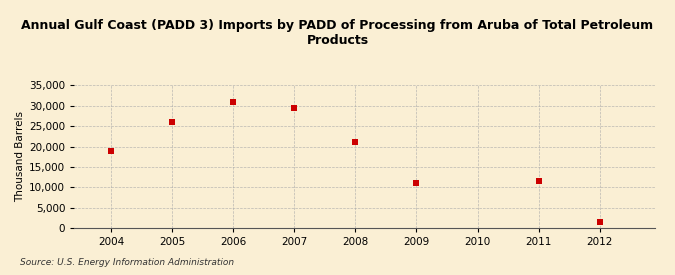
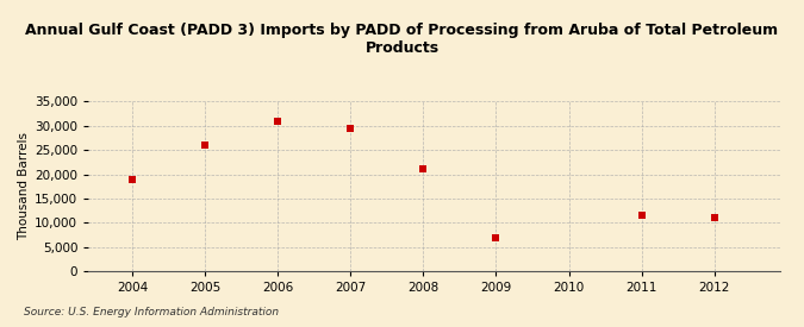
2009: 11,000 -> 7,000
2012: 1,500 -> 11,000
